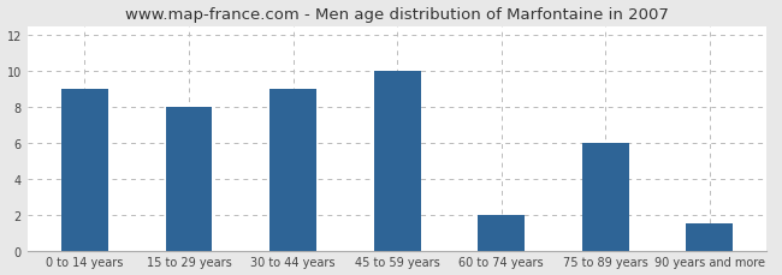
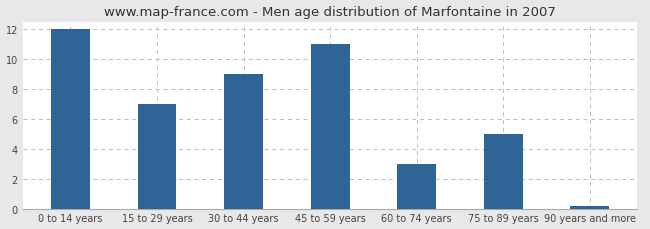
0 to 14 years: 9.0 -> 12.0
15 to 29 years: 8.0 -> 7.0
45 to 59 years: 10.0 -> 11.0
60 to 74 years: 2.0 -> 3.0
75 to 89 years: 6.0 -> 5.0
90 years and more: 1.5 -> 0.1
